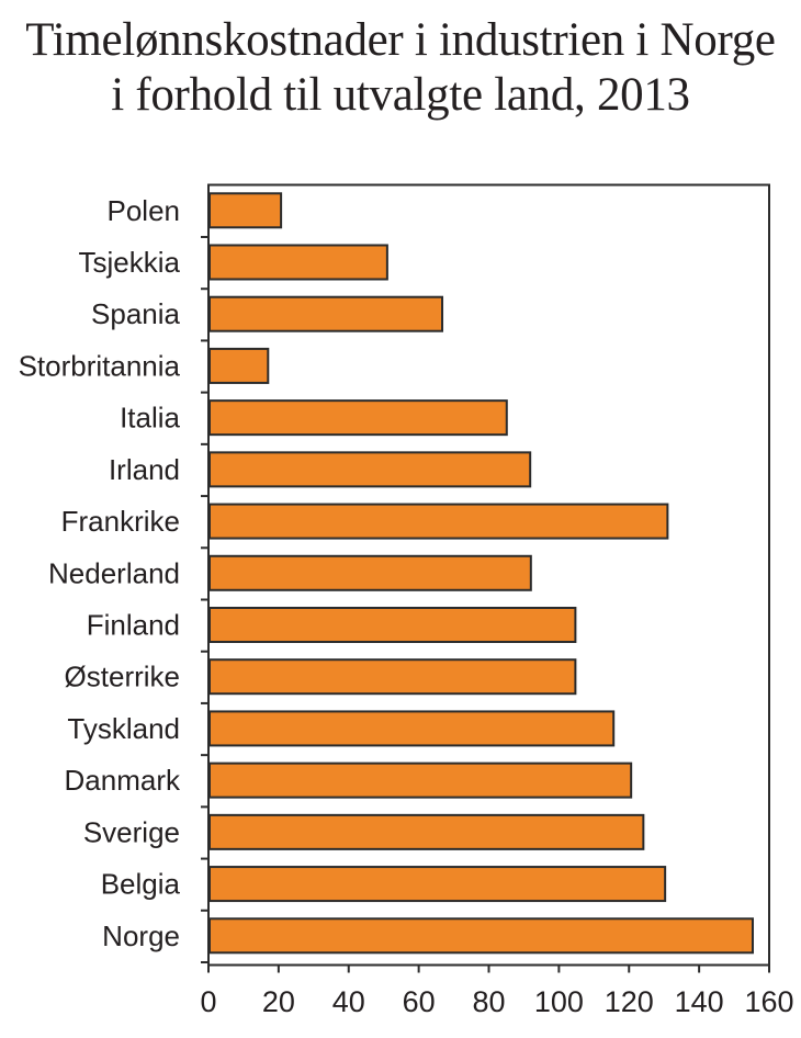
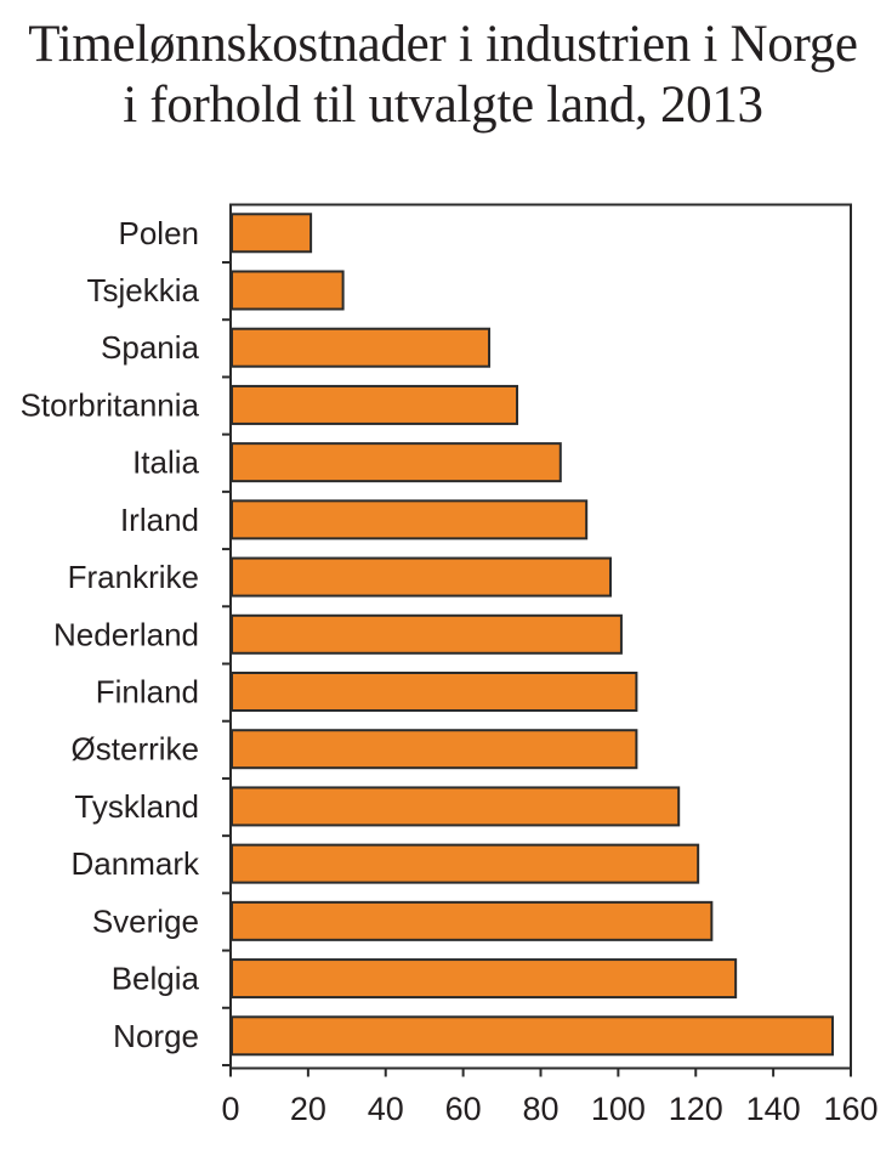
Tsjekkia: 51 -> 29
Storbritannia: 17 -> 74
Frankrike: 131 -> 98
Nederland: 92 -> 101
